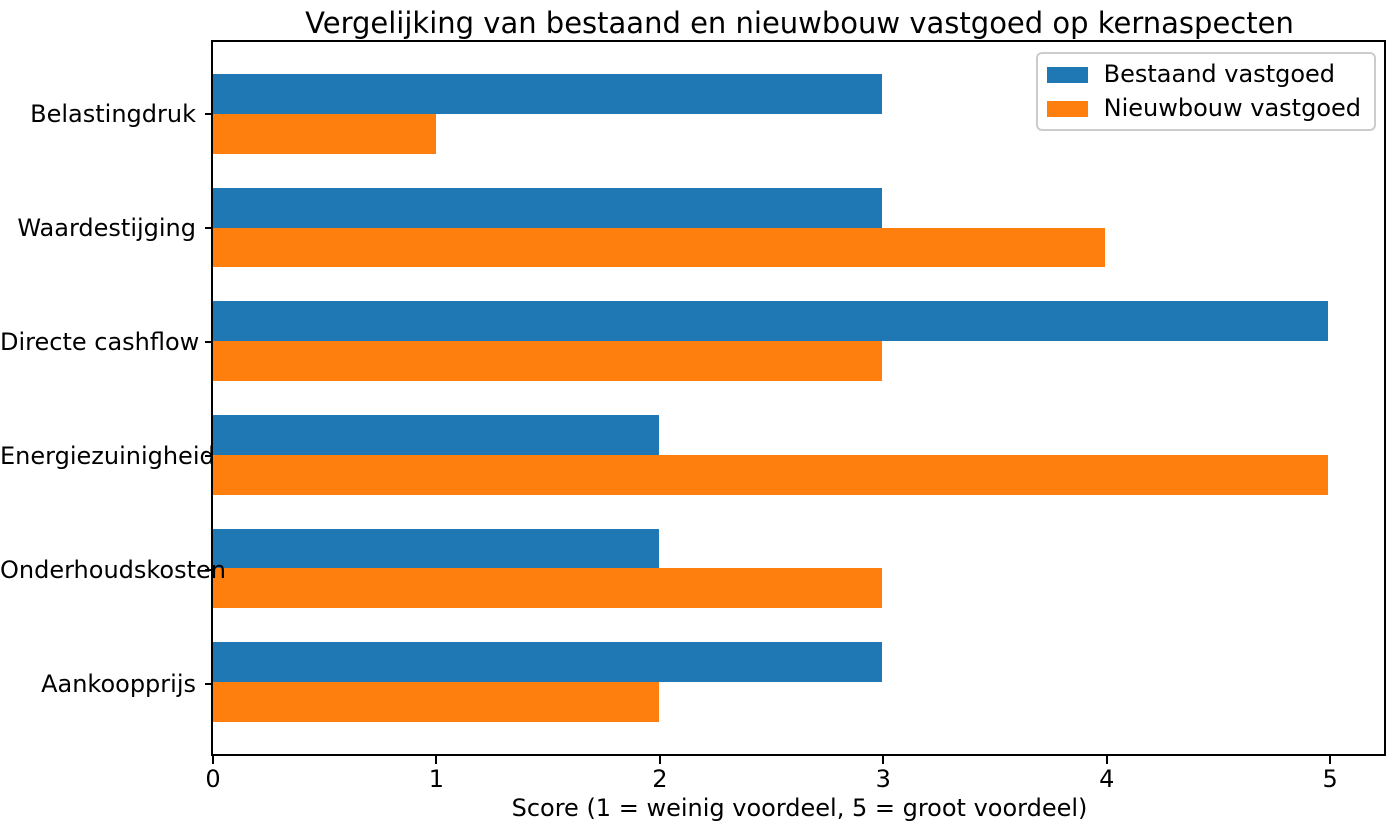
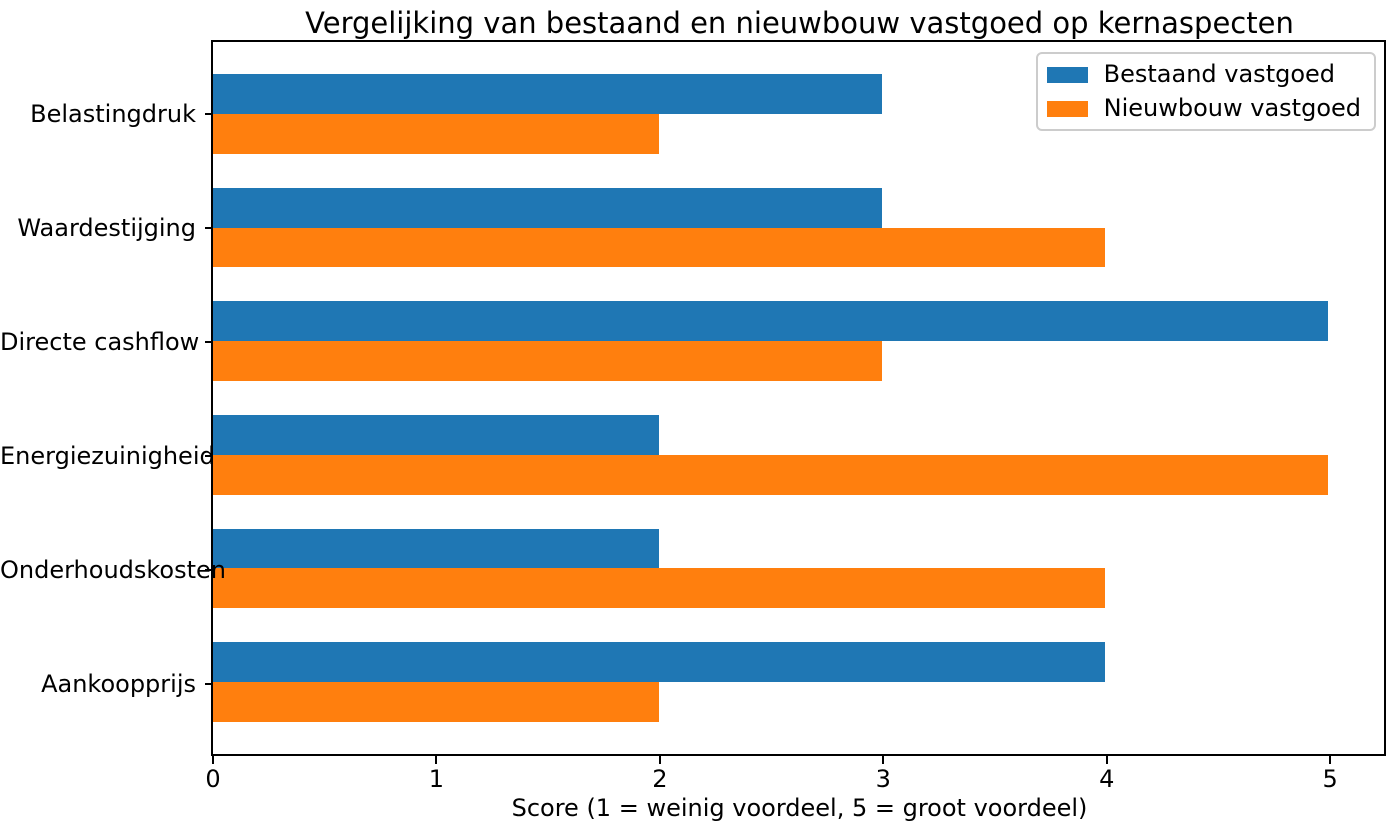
Nieuwbouw vastgoed/Belastingdruk: 1 -> 2
Nieuwbouw vastgoed/Onderhoudskosten: 3 -> 4
Bestaand vastgoed/Aankoopprijs: 3 -> 4
